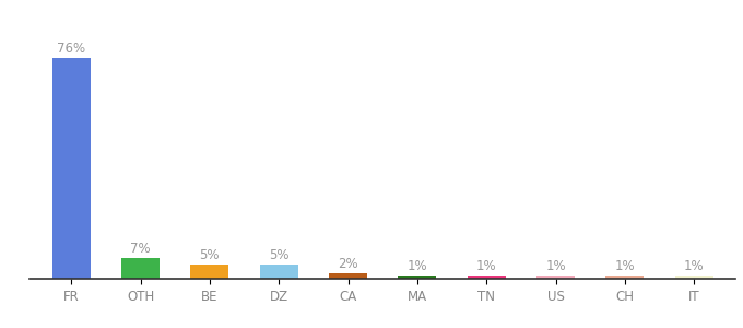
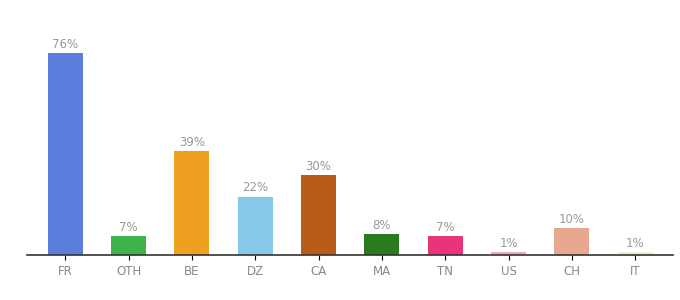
BE: 5% -> 39%
DZ: 5% -> 22%
CA: 2% -> 30%
MA: 1% -> 8%
TN: 1% -> 7%
CH: 1% -> 10%
